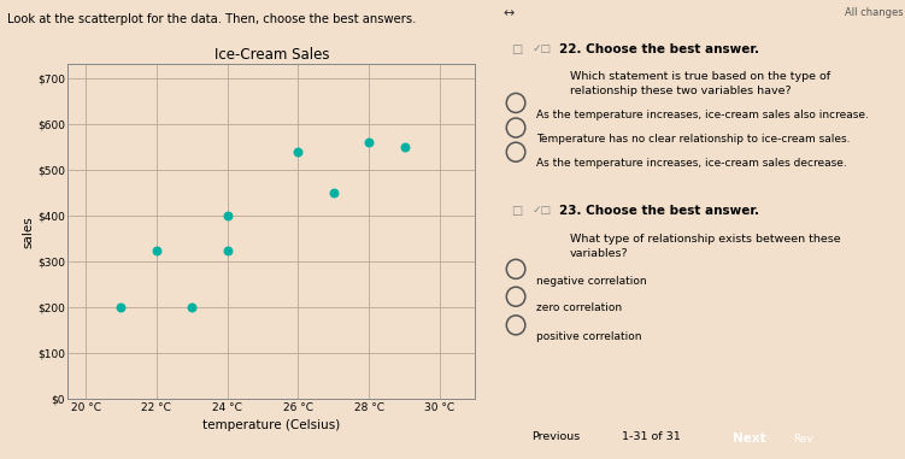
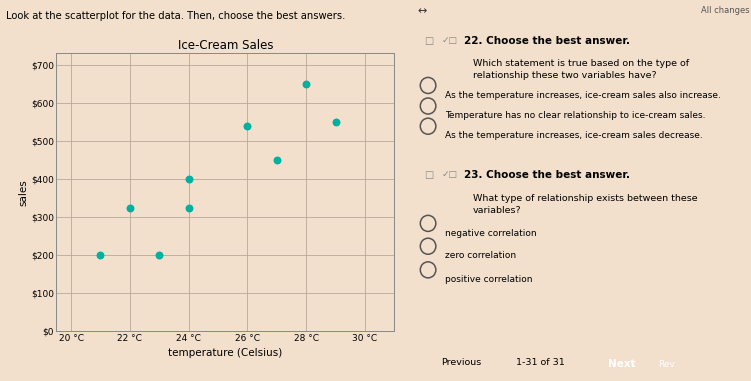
28 °C: $560 -> $650
